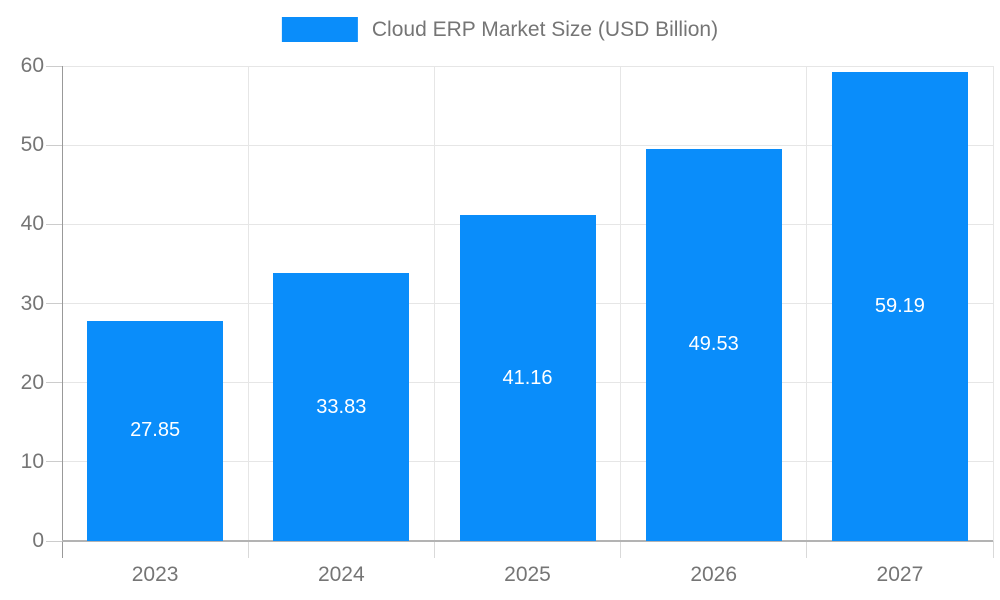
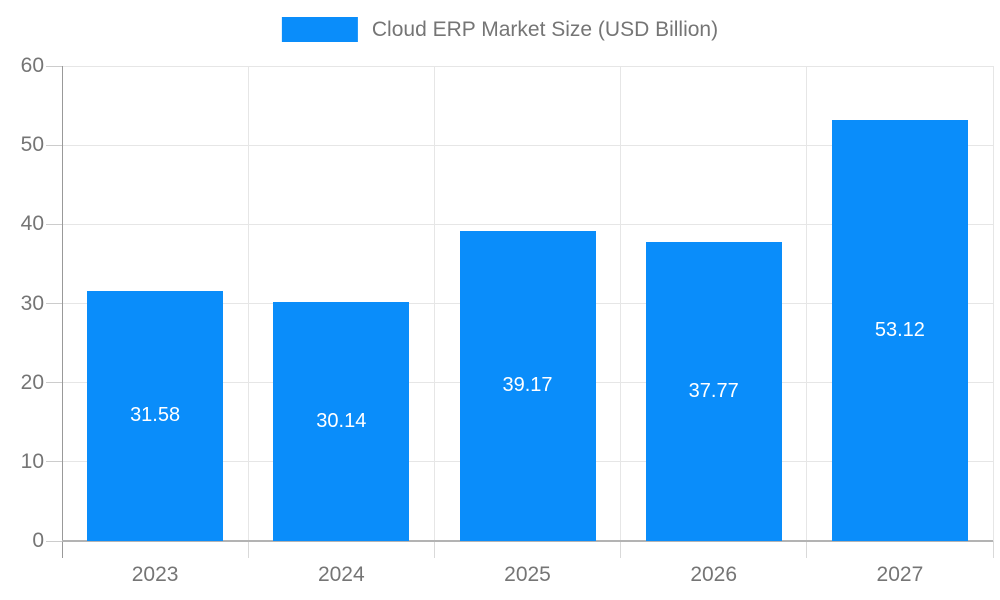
2023: 27.85 -> 31.58
2024: 33.83 -> 30.14
2025: 41.16 -> 39.17
2026: 49.53 -> 37.77
2027: 59.19 -> 53.12
